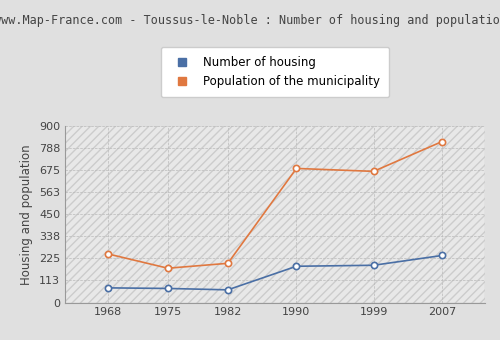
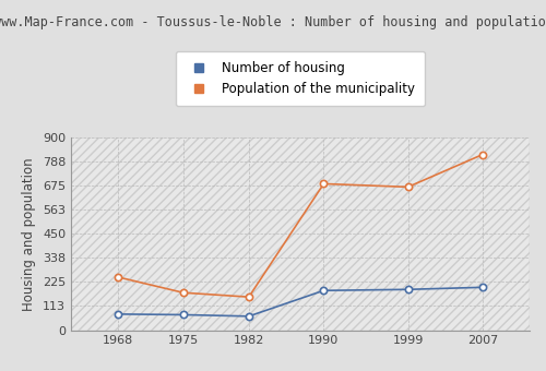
Population of the municipality/1982: 200 -> 160
Number of housing/2007: 240 -> 200
